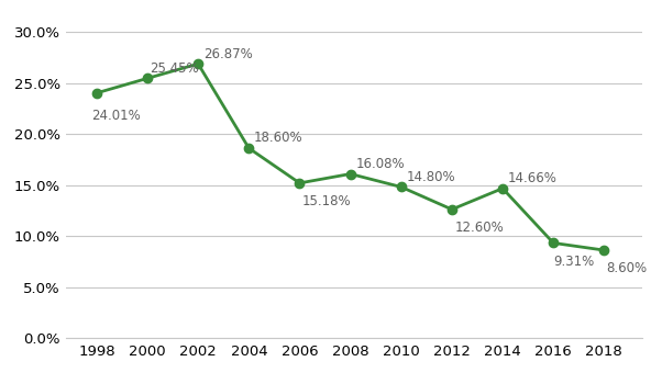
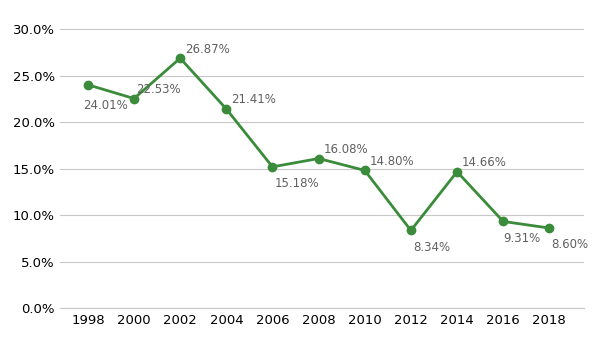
2000: 25.45% -> 22.53%
2004: 18.60% -> 21.41%
2012: 12.60% -> 8.34%
